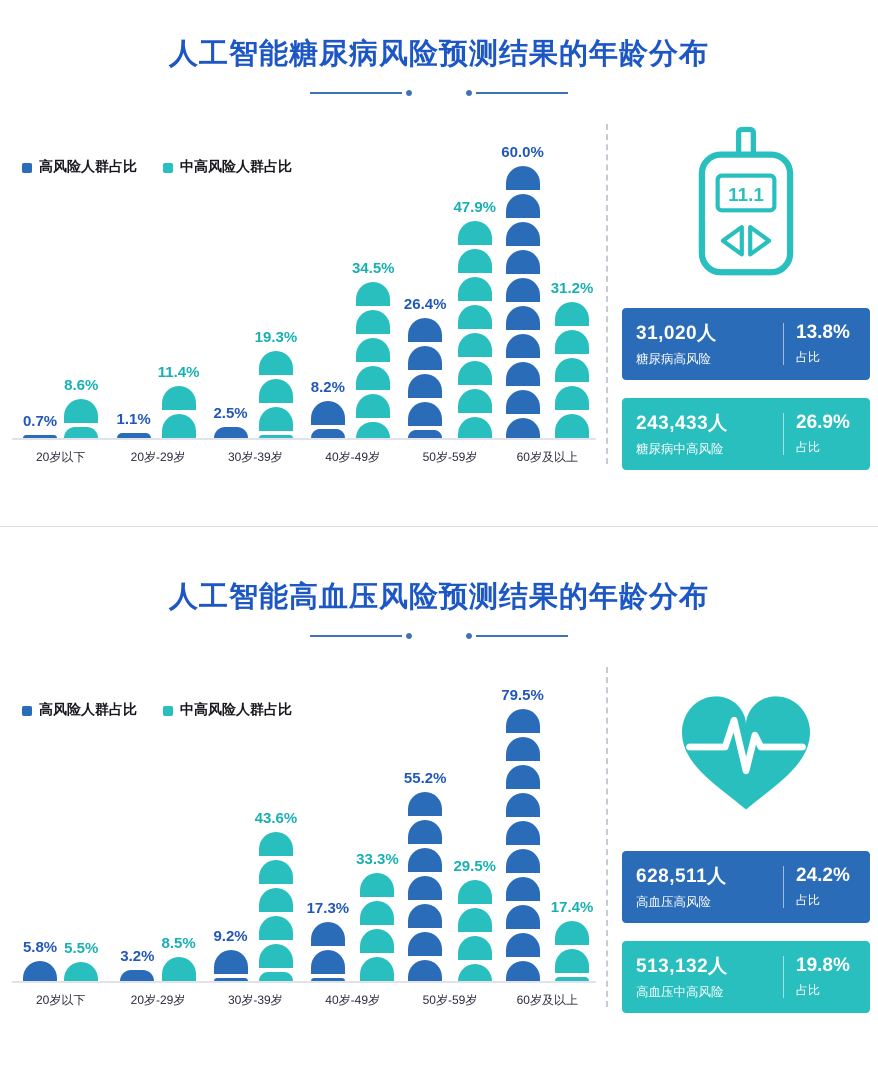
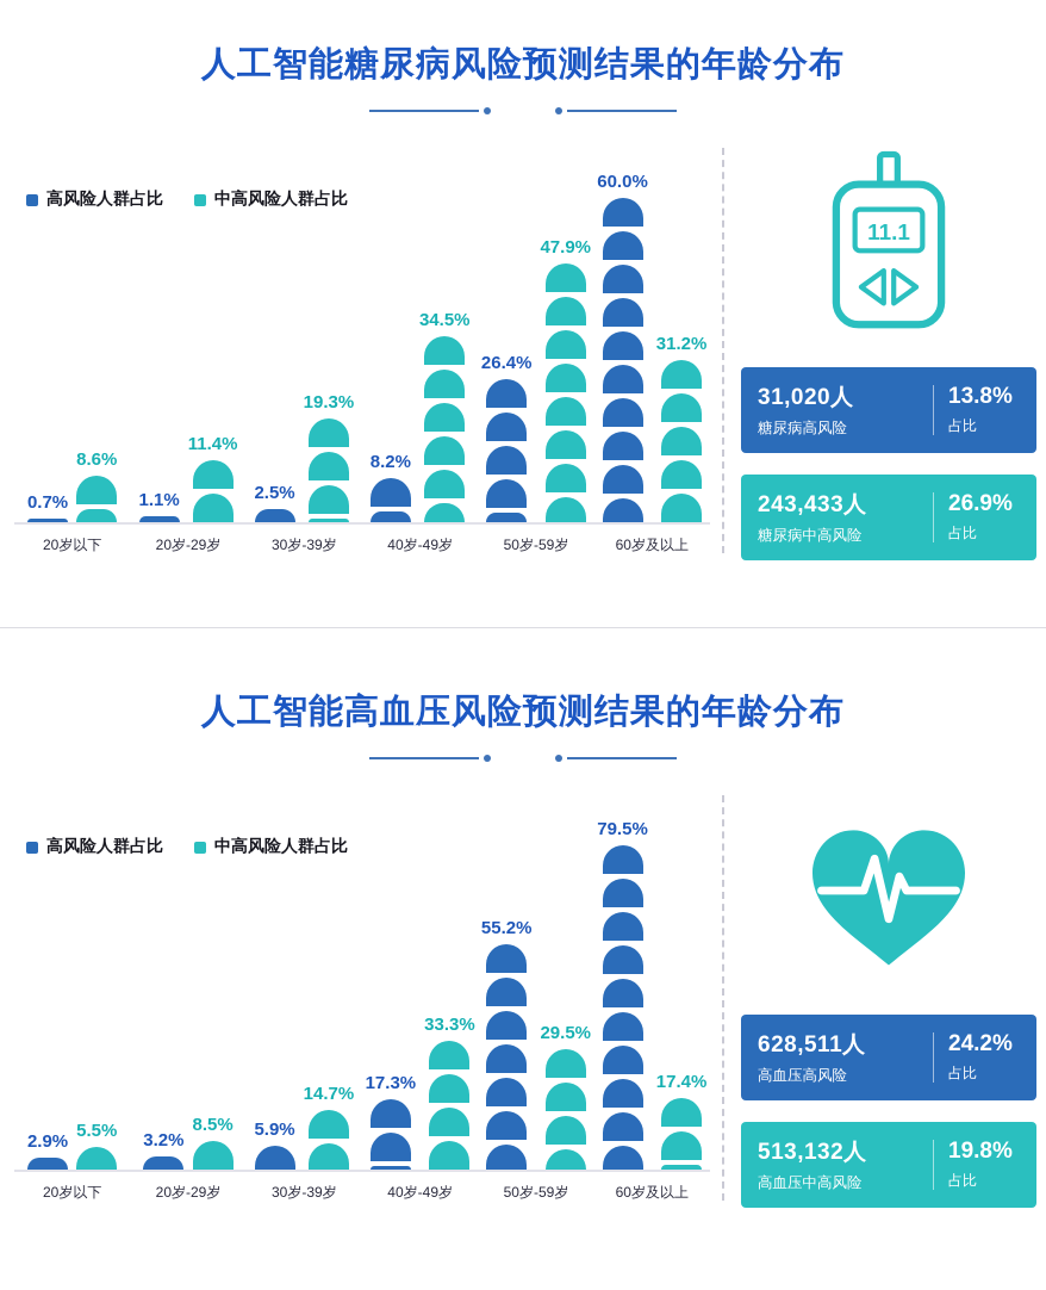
人工智能高血压风险预测结果的年龄分布/高风险人群占比/20岁以下: 5.8% -> 2.9%
人工智能高血压风险预测结果的年龄分布/高风险人群占比/30岁-39岁: 9.2% -> 5.9%
人工智能高血压风险预测结果的年龄分布/中高风险人群占比/30岁-39岁: 43.6% -> 14.7%
